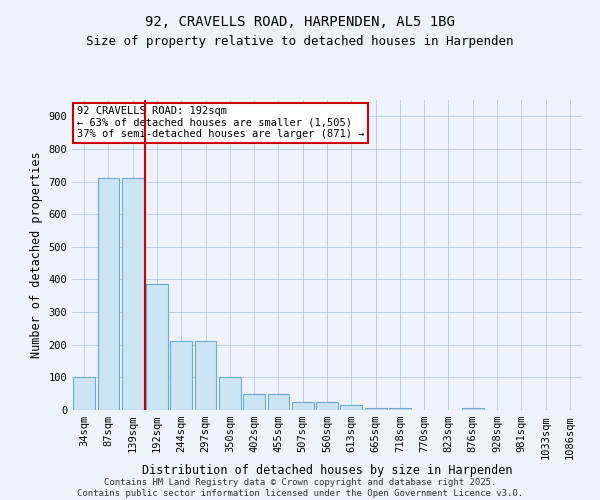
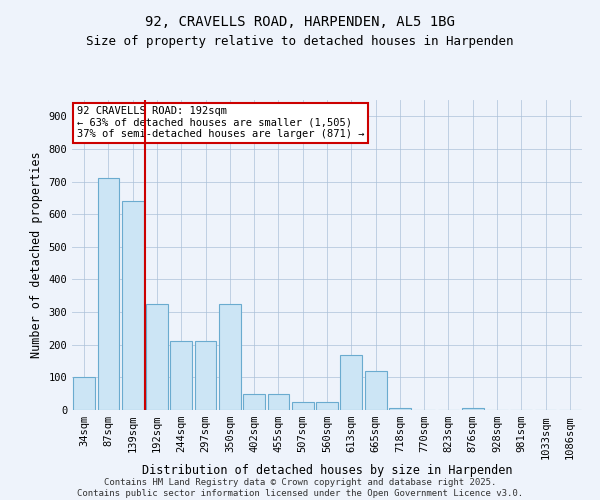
139sqm: 710 -> 640
192sqm: 385 -> 325
350sqm: 100 -> 325
613sqm: 15 -> 170
665sqm: 5 -> 120
